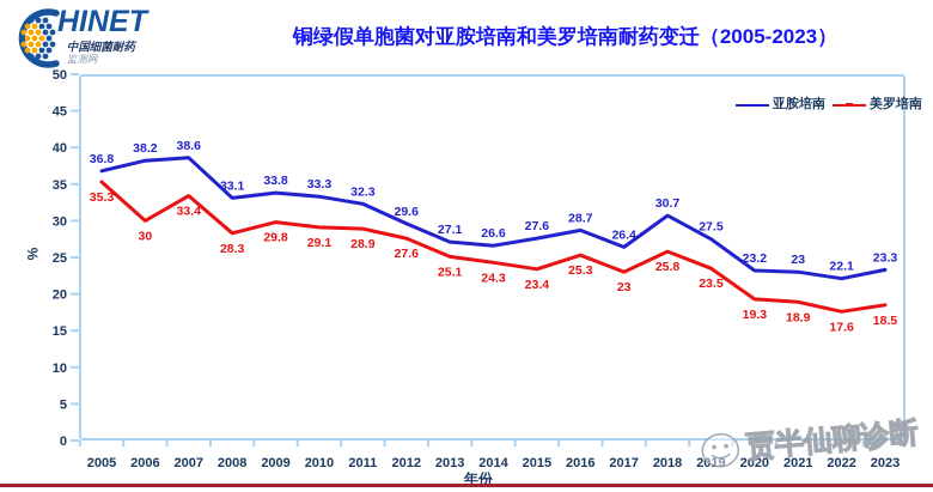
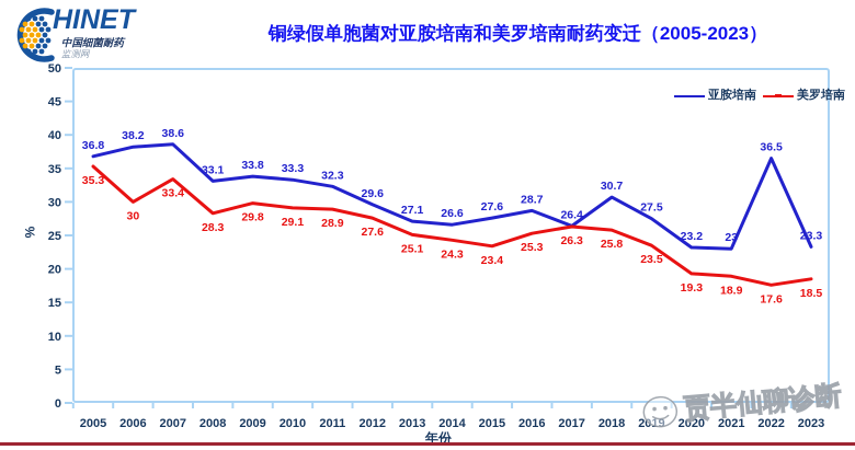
美罗培南/2017: 23 -> 26.3
亚胺培南/2022: 22.1 -> 36.5
